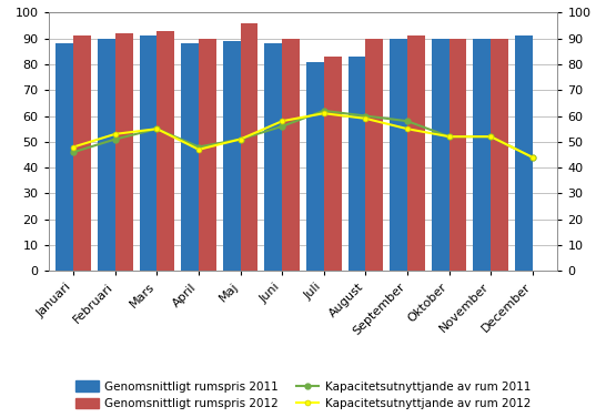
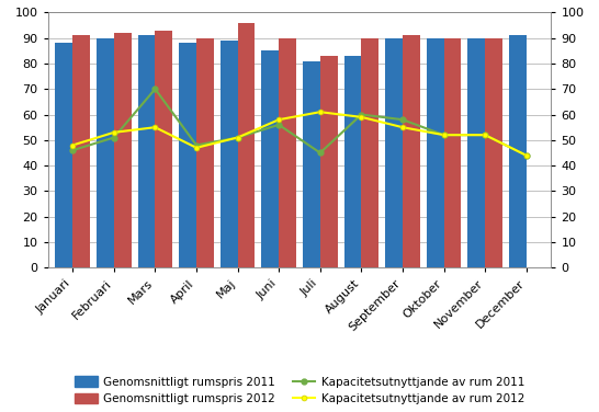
Kapacitetsutnyttjande av rum 2011/Mars: 55 -> 70
Genomsnittligt rumspris 2011/Juni: 88 -> 85
Kapacitetsutnyttjande av rum 2011/Juli: 62 -> 45
